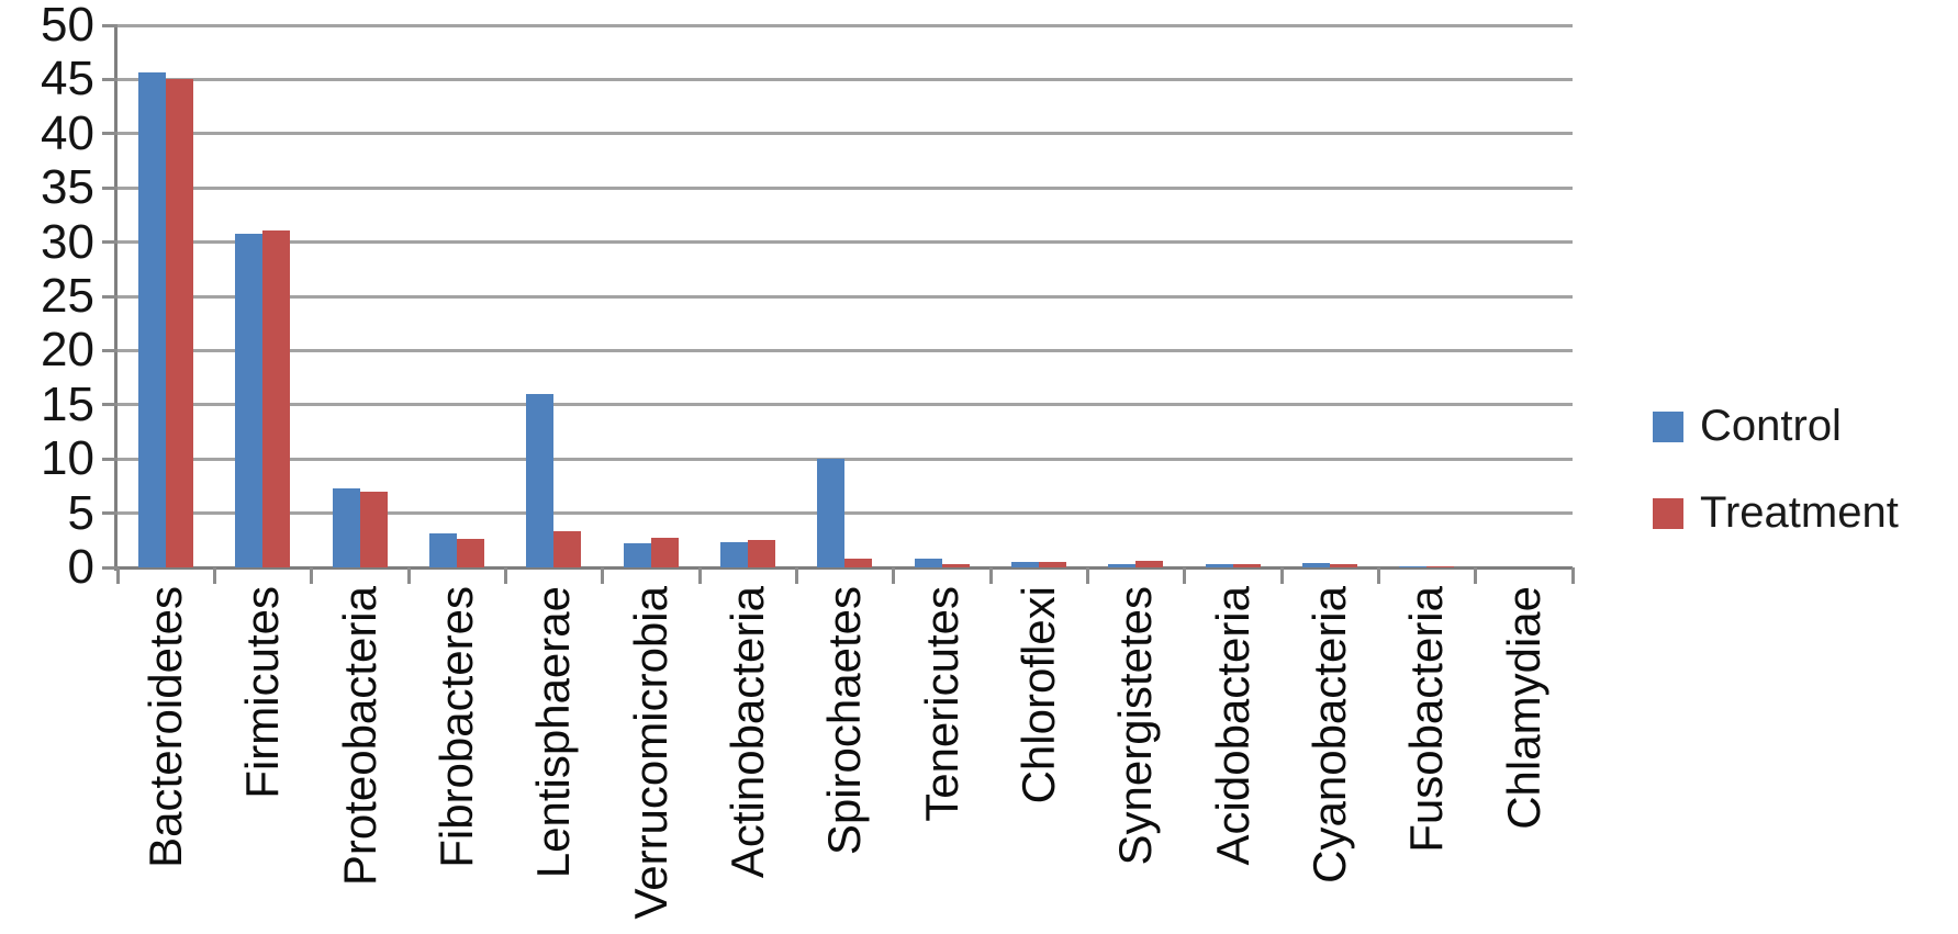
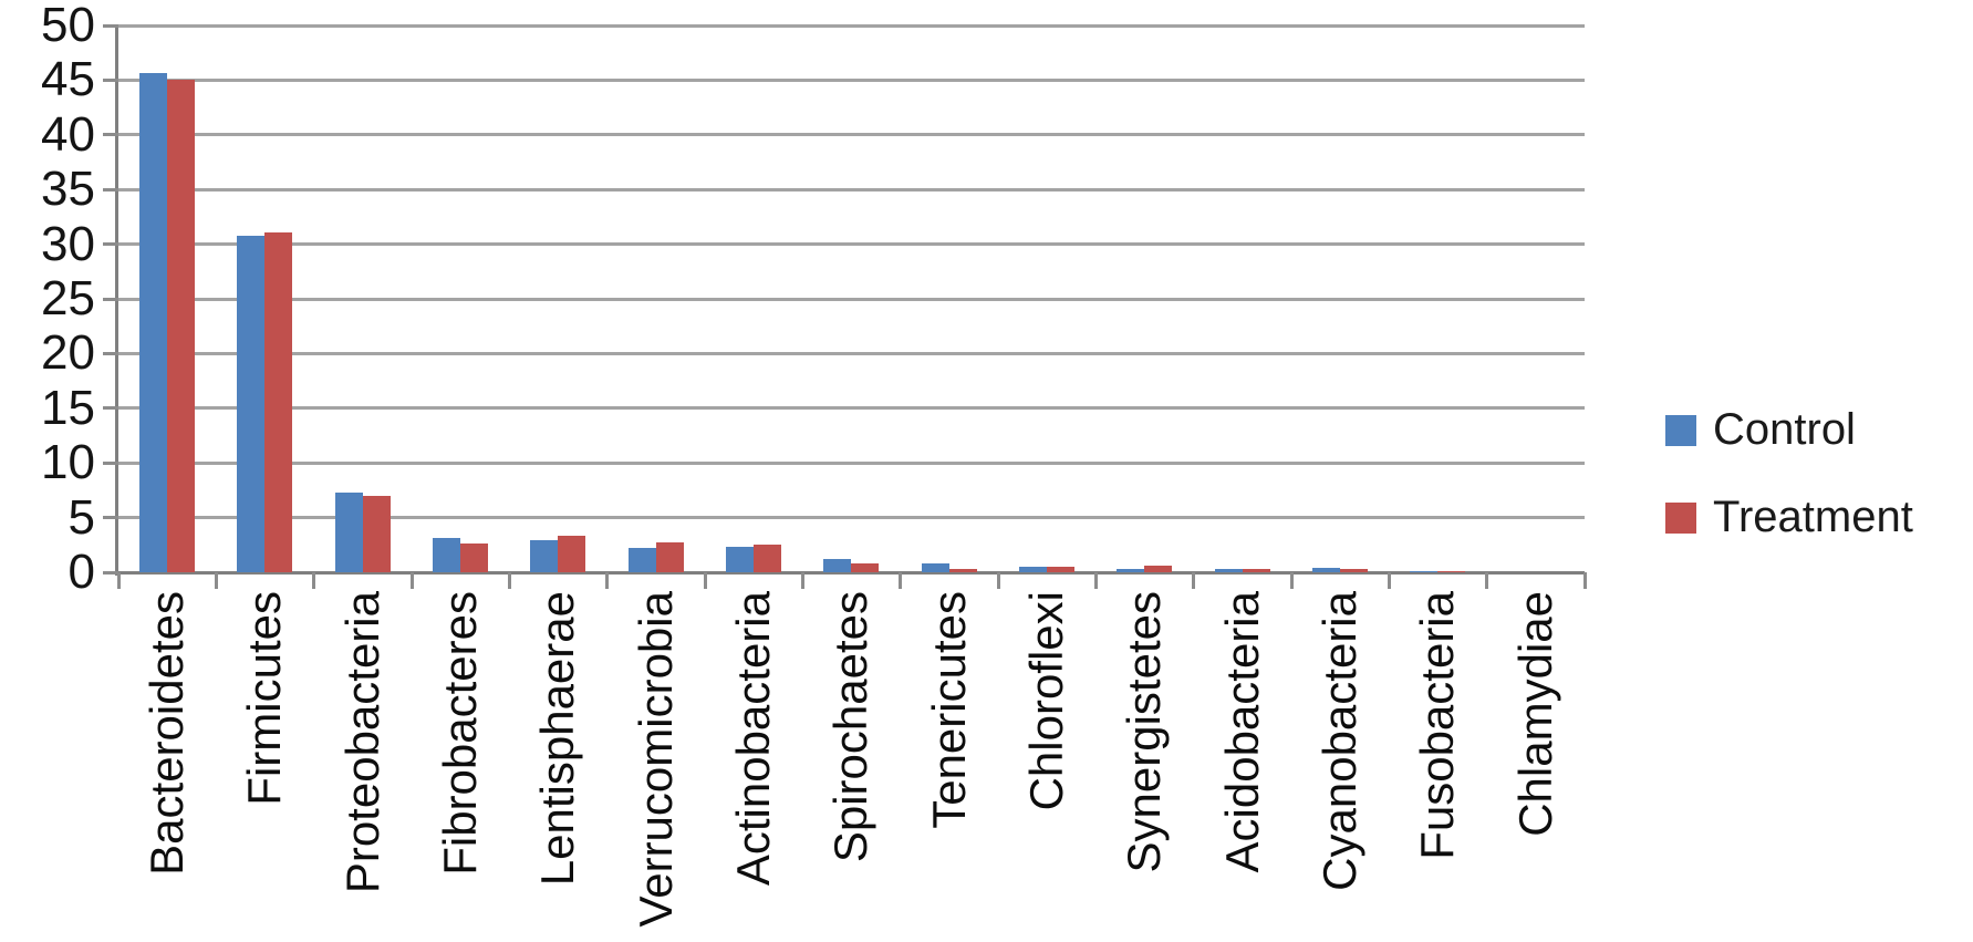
Control/Lentisphaerae: 16 -> 3
Control/Spirochaetes: 10 -> 1
